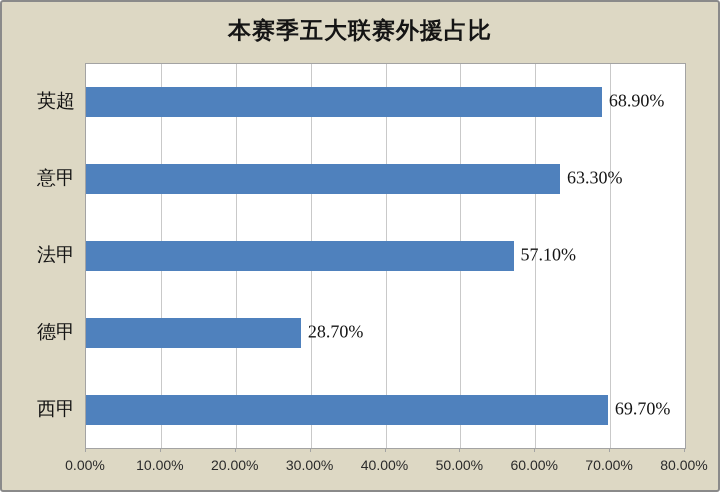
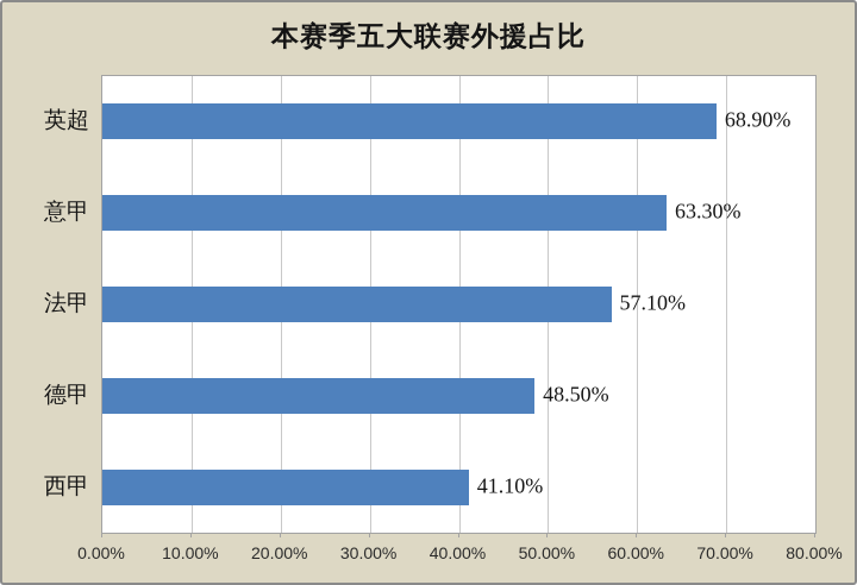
德甲: 28.70% -> 48.50%
西甲: 69.70% -> 41.10%
